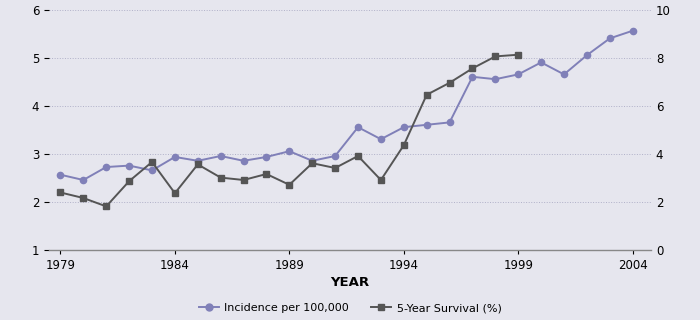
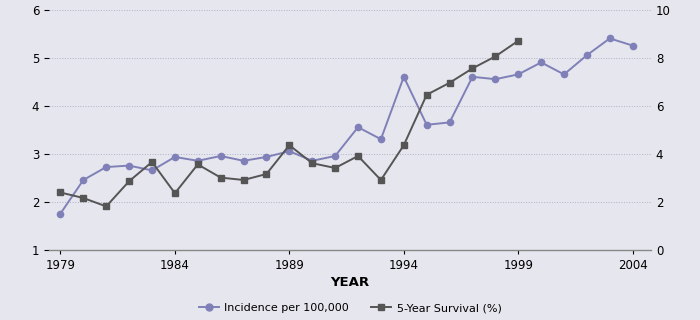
Incidence per 100,000/1979: 2.56 -> 1.75
5-Year Survival (%)/1989: 2.70 -> 4.35
Incidence per 100,000/1994: 3.55 -> 4.60
5-Year Survival (%)/1999: 8.12 -> 8.70
Incidence per 100,000/2004: 5.56 -> 5.25
